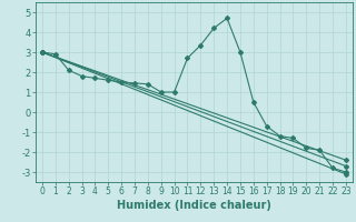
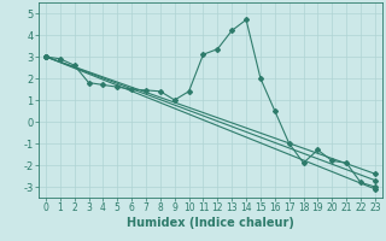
2: 2.1 -> 2.6
10: 1.0 -> 1.4
11: 2.7 -> 3.1
15: 3.0 -> 2.0
17: -0.7 -> -1.0
18: -1.2 -> -1.9
